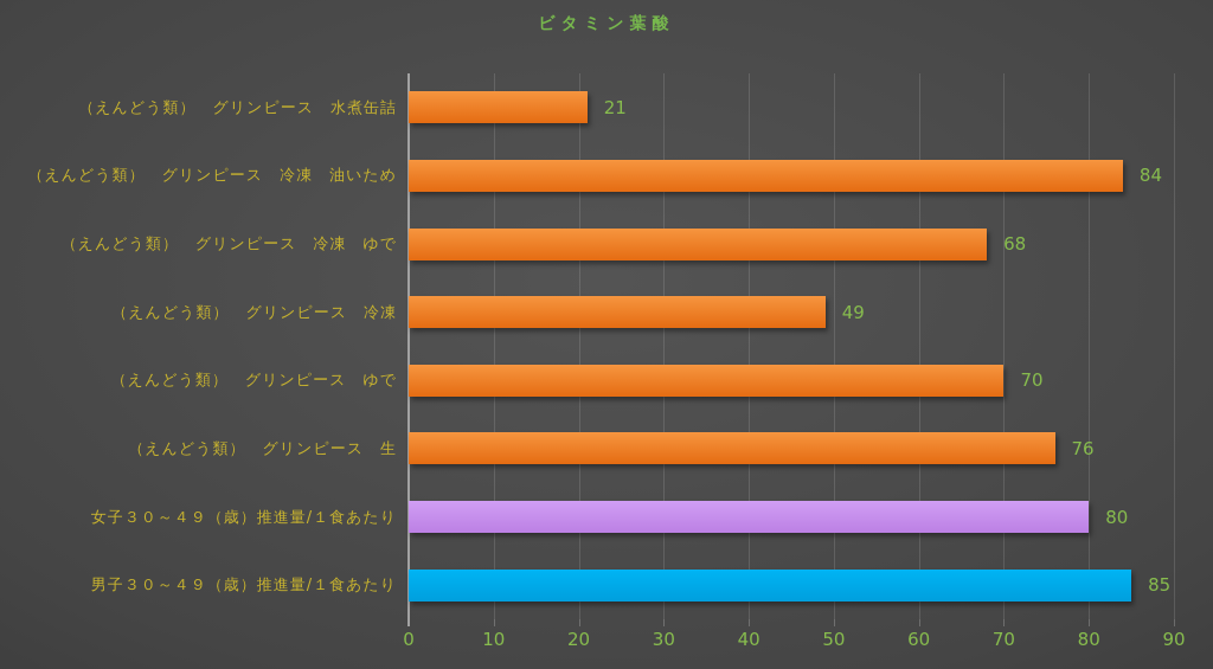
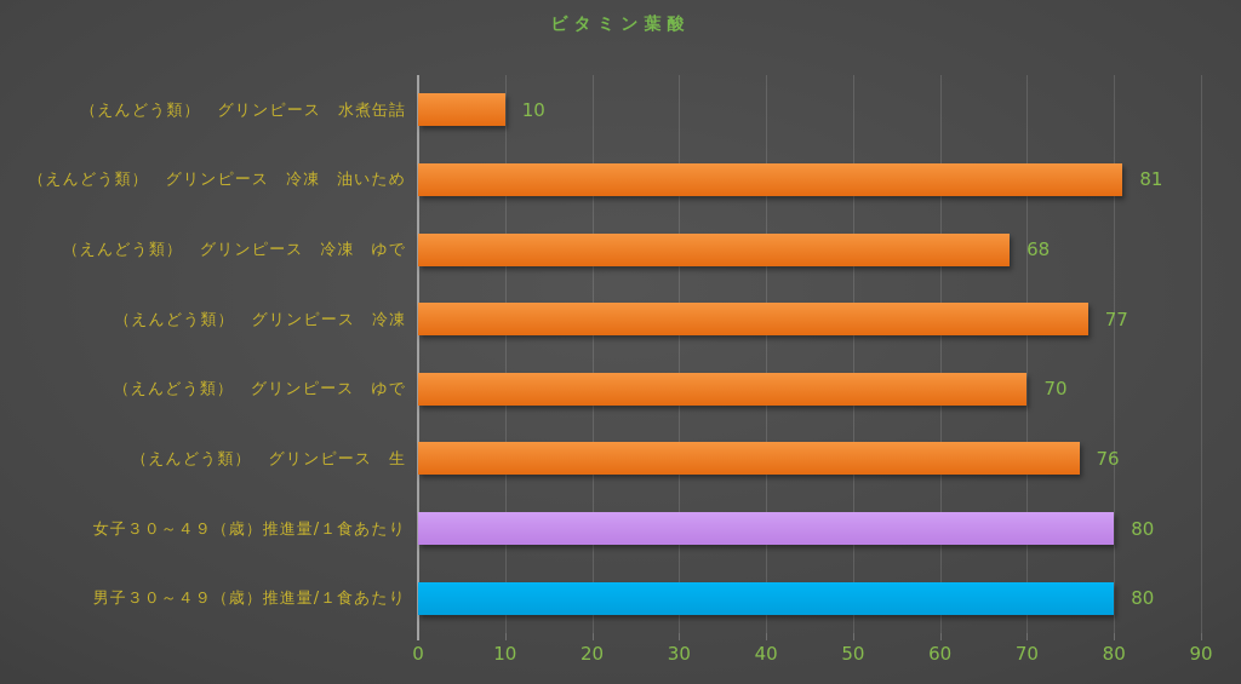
（えんどう類） グリンピース 水煮缶詰: 21 -> 10
（えんどう類） グリンピース 冷凍 油いため: 84 -> 81
（えんどう類） グリンピース 冷凍: 49 -> 77
男子３０～４９（歳）推進量/１食あたり: 85 -> 80
